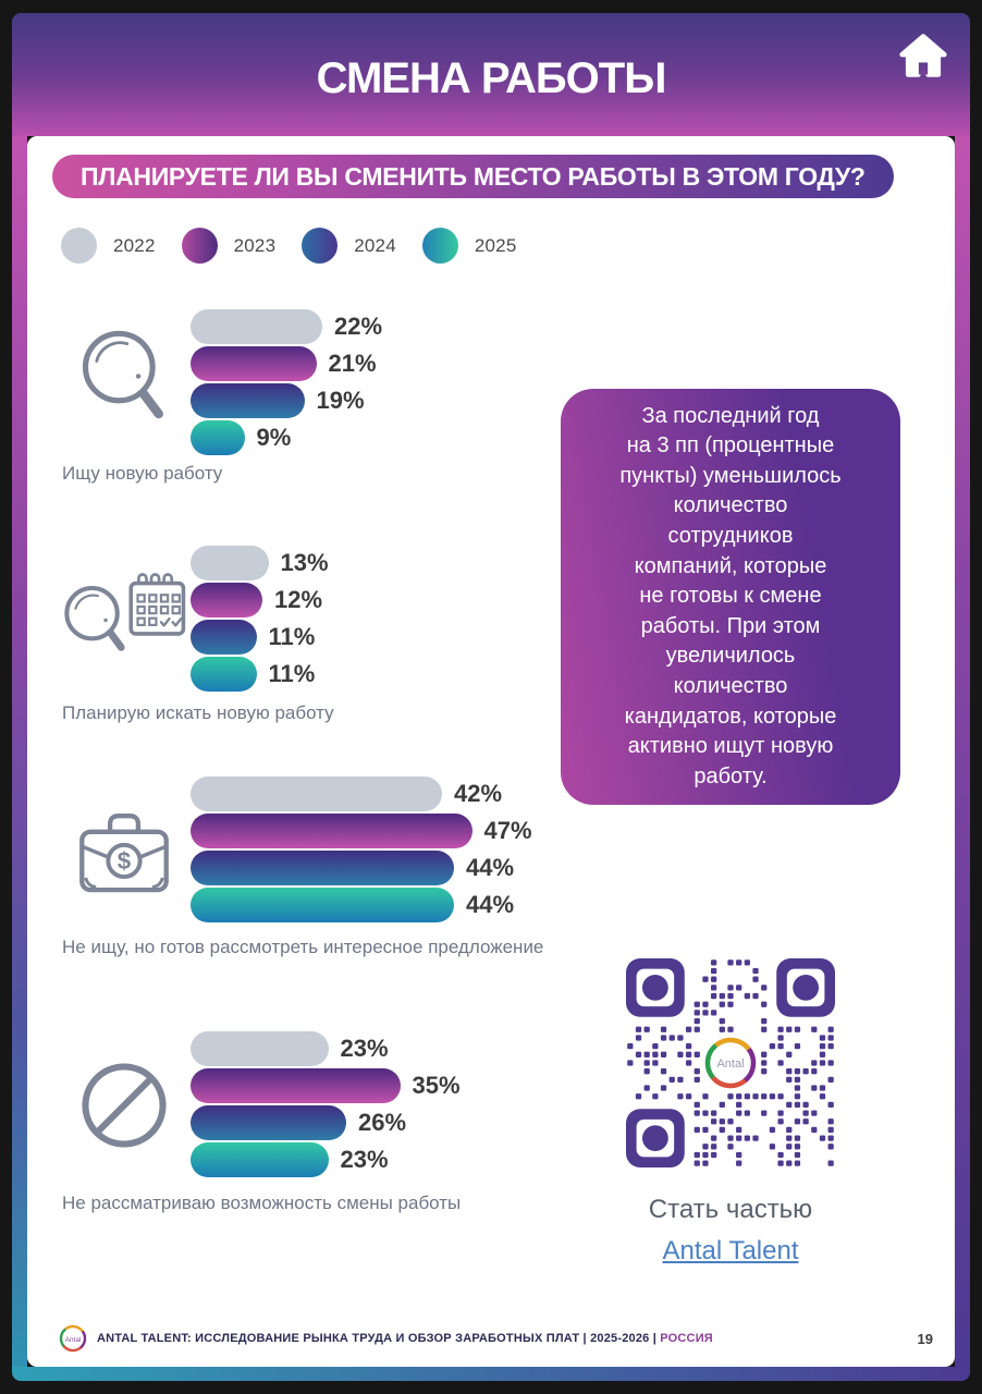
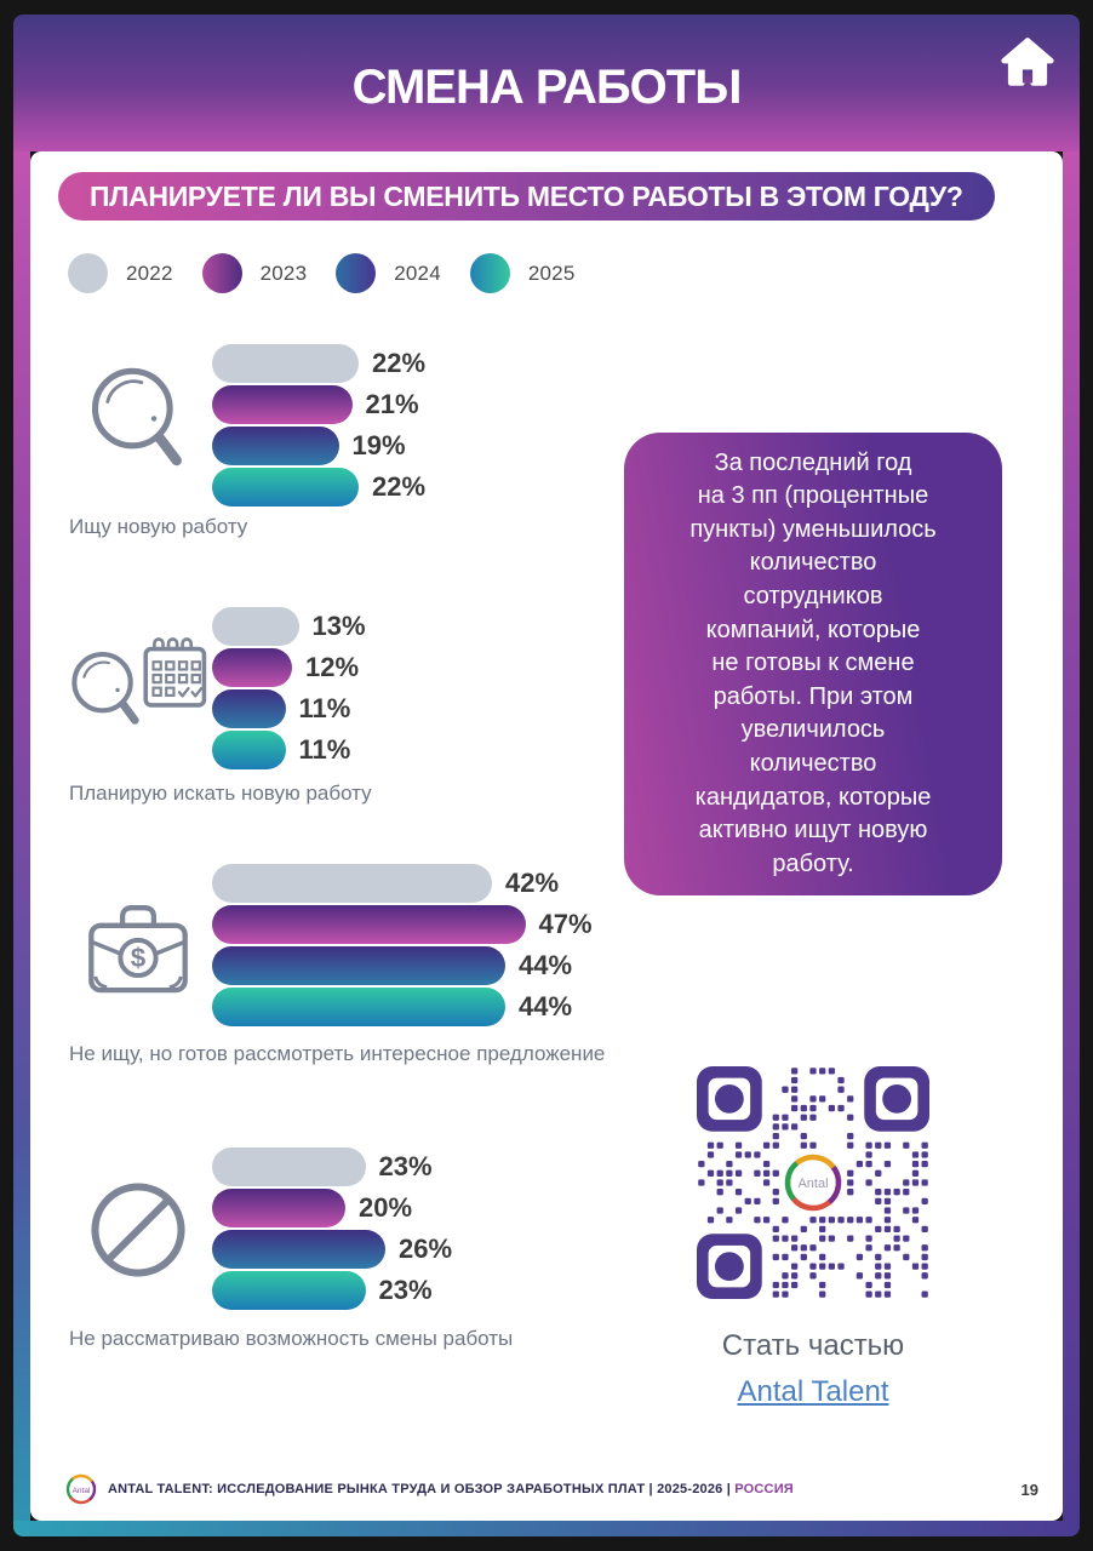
2025/Ищу новую работу: 9% -> 22%
2023/Не рассматриваю возможность смены работы: 35% -> 20%
